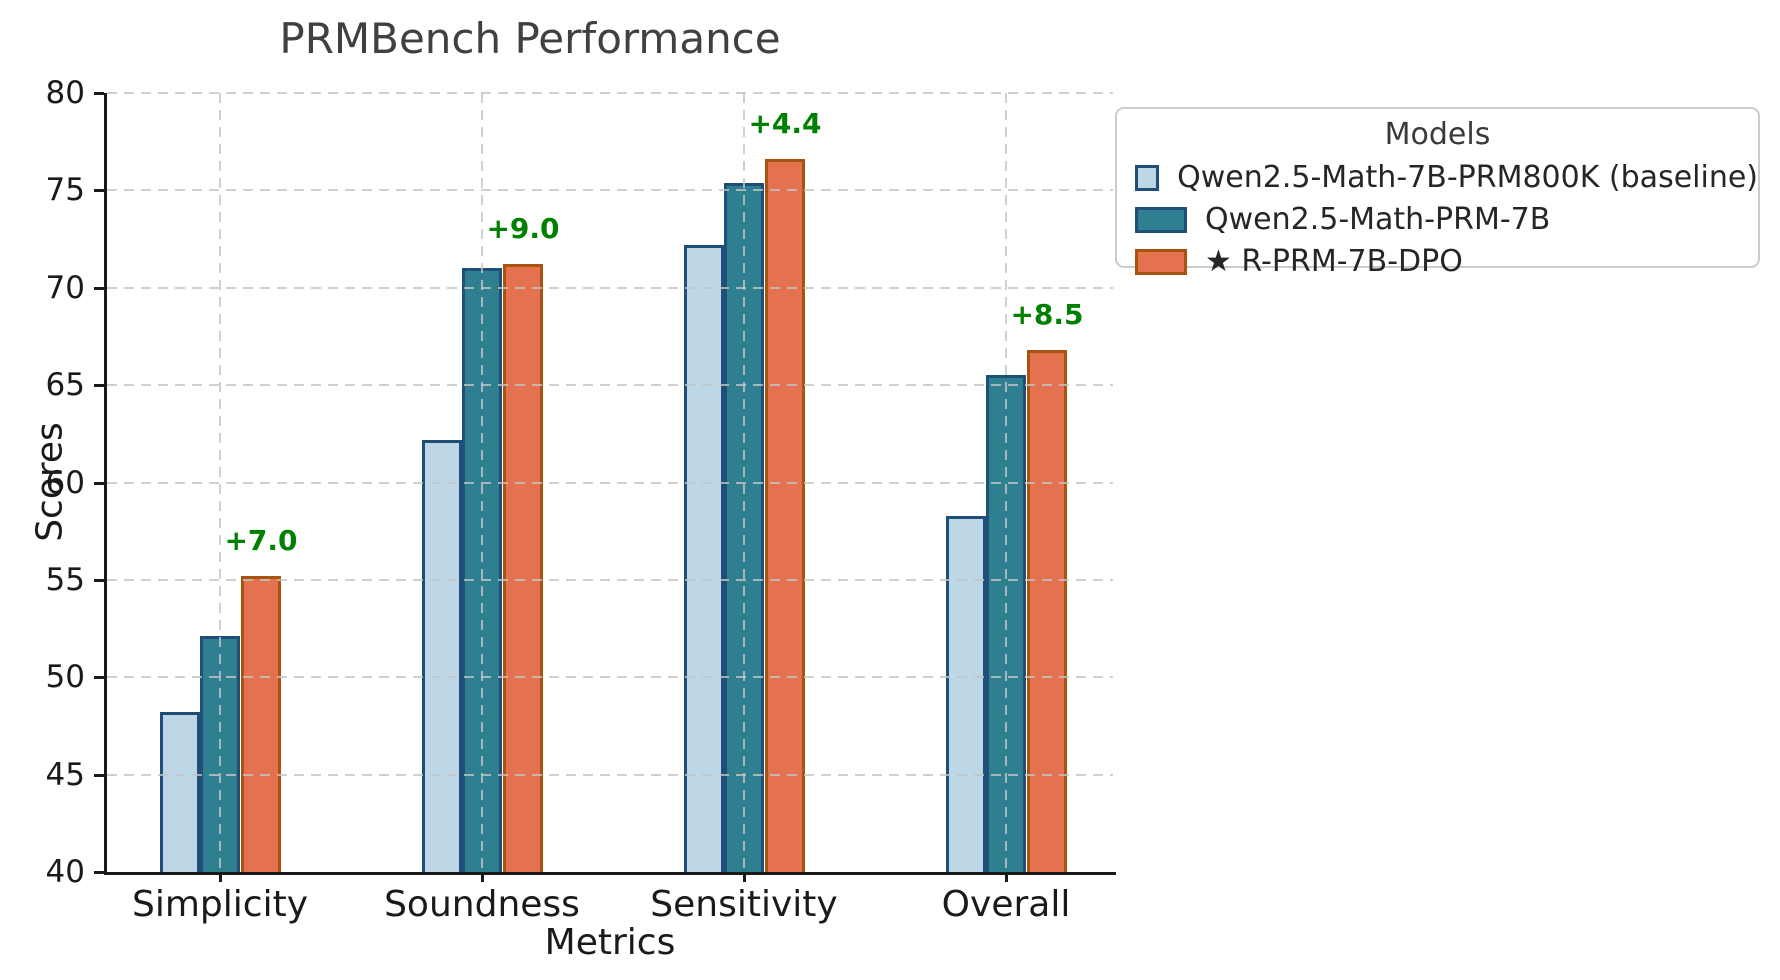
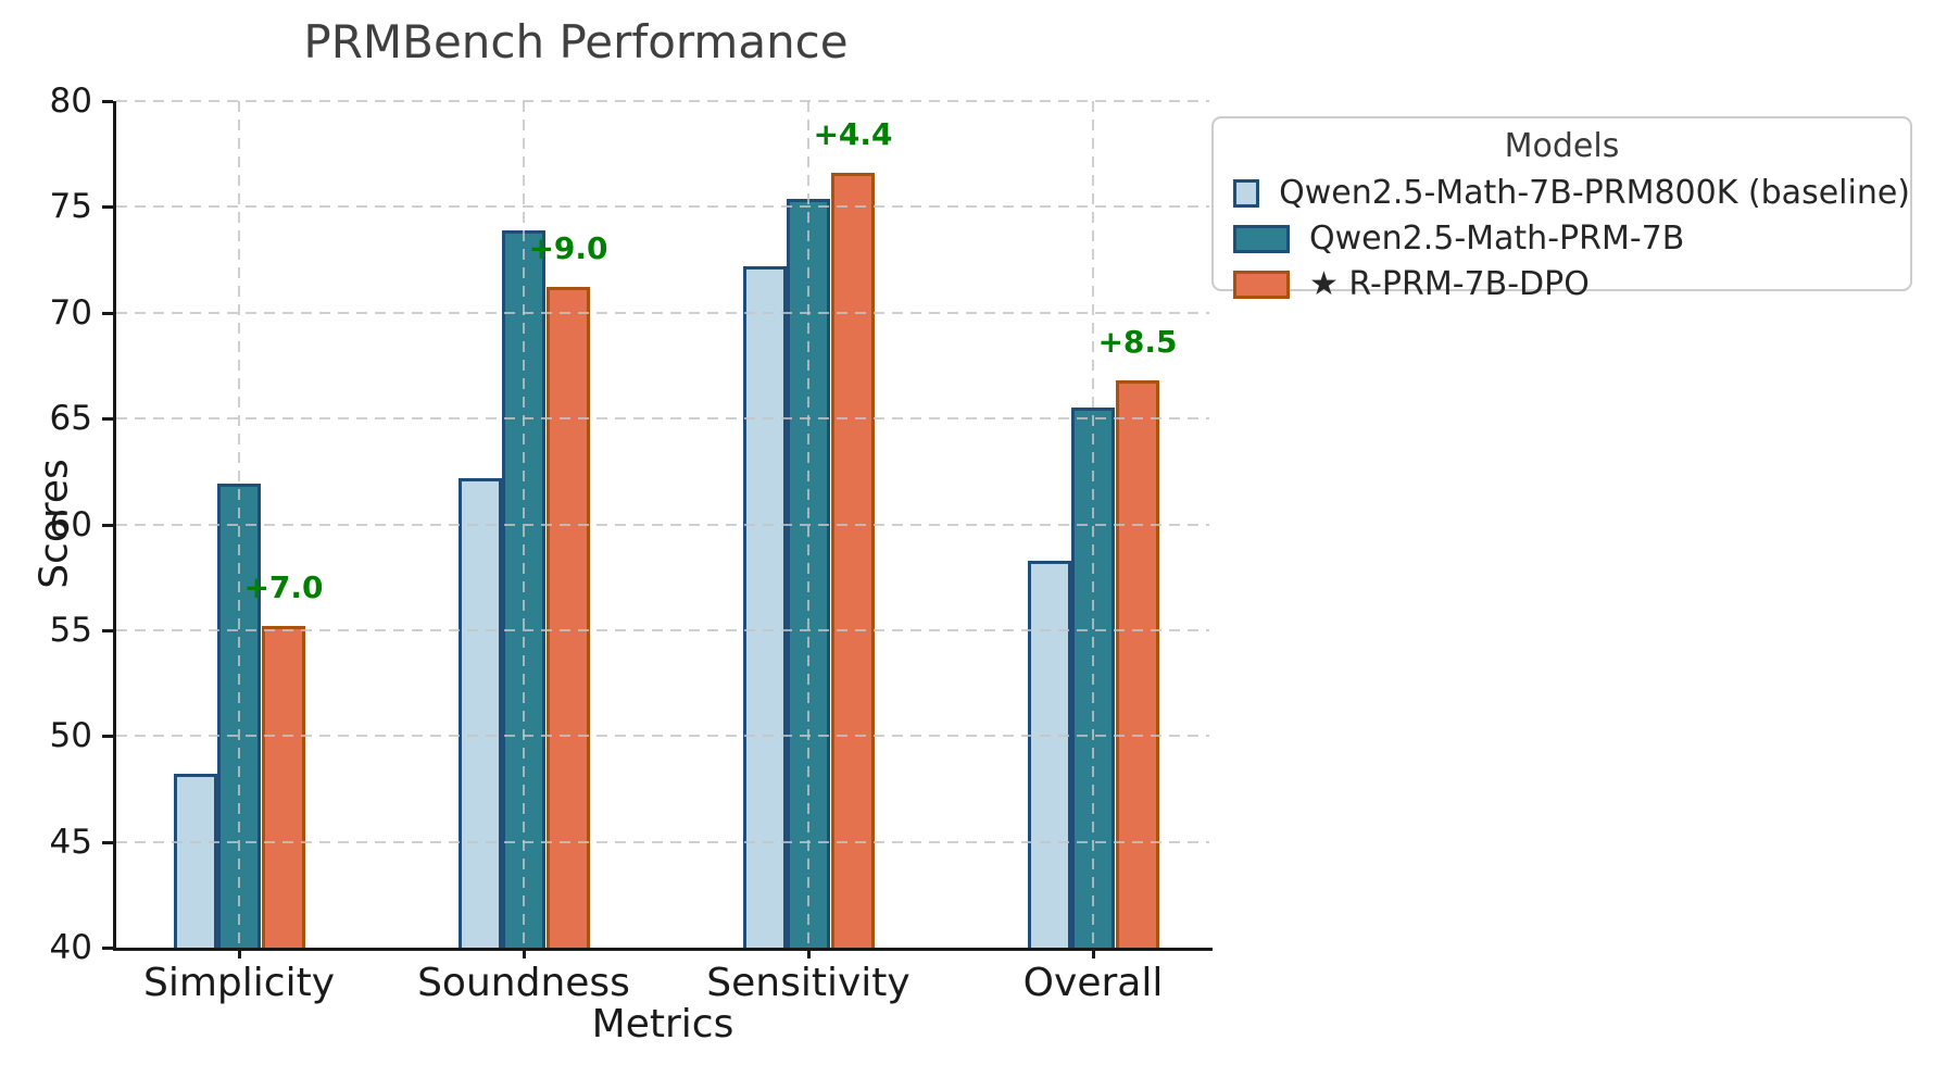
Qwen2.5-Math-PRM-7B/Simplicity: 52.1 -> 61.9
Qwen2.5-Math-PRM-7B/Soundness: 71.0 -> 73.9
